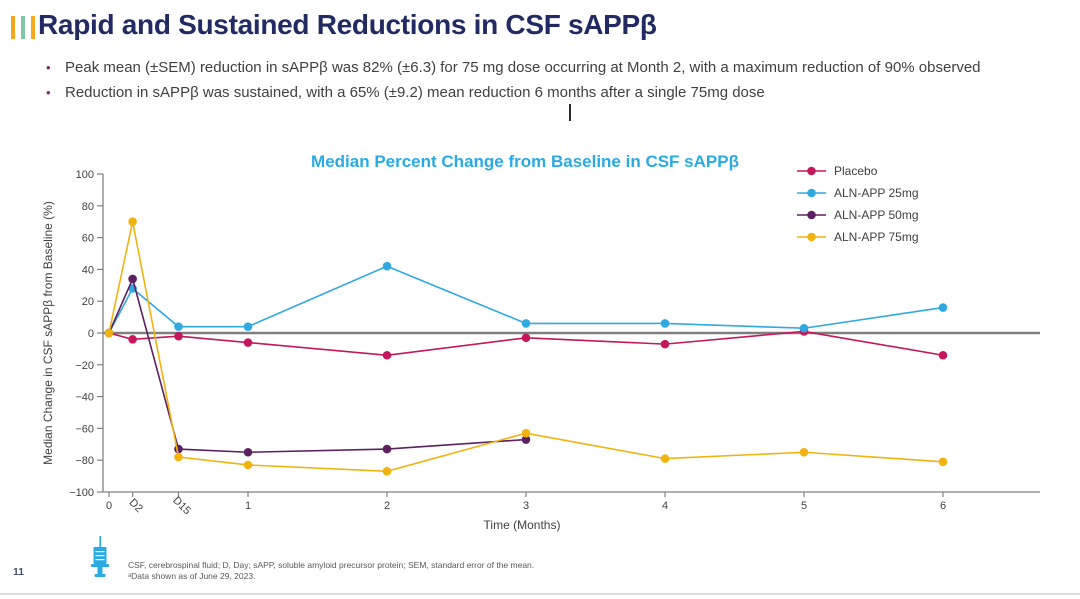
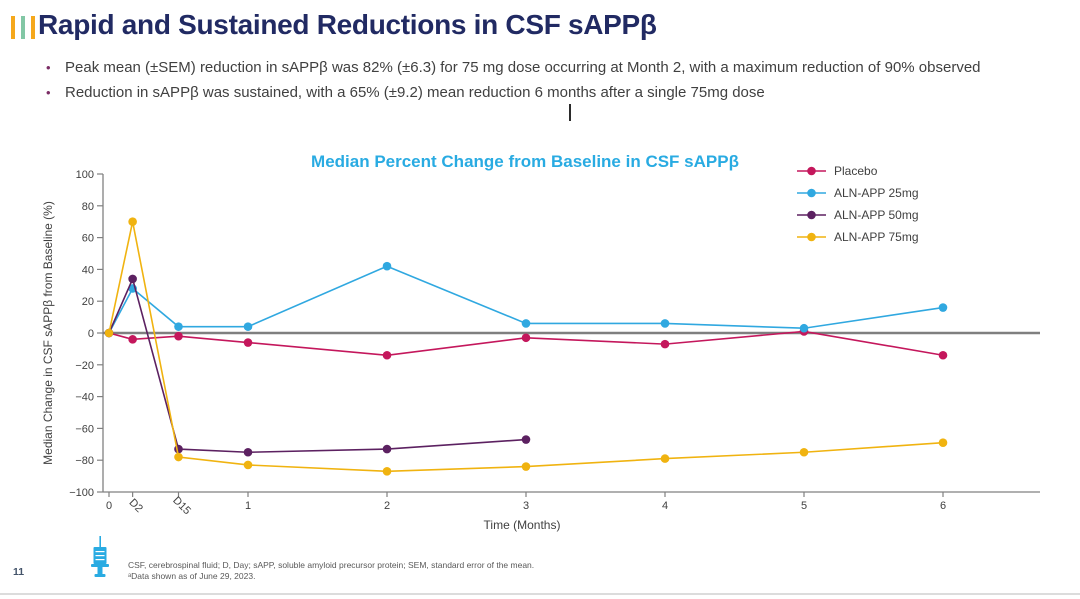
ALN-APP 75mg/3: -63 -> -84
ALN-APP 75mg/6: -81 -> -69
